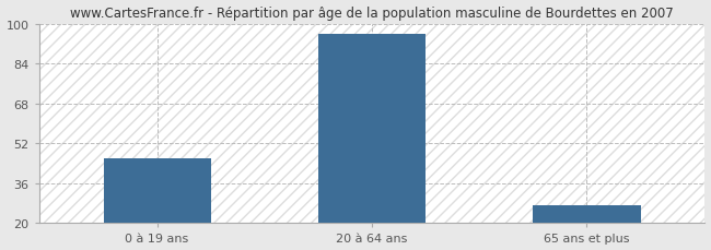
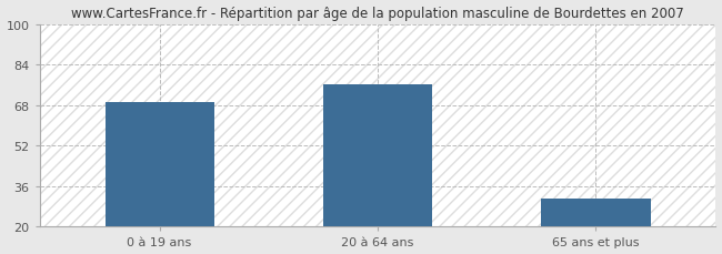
0 à 19 ans: 46 -> 69
20 à 64 ans: 96 -> 76
65 ans et plus: 27 -> 31
